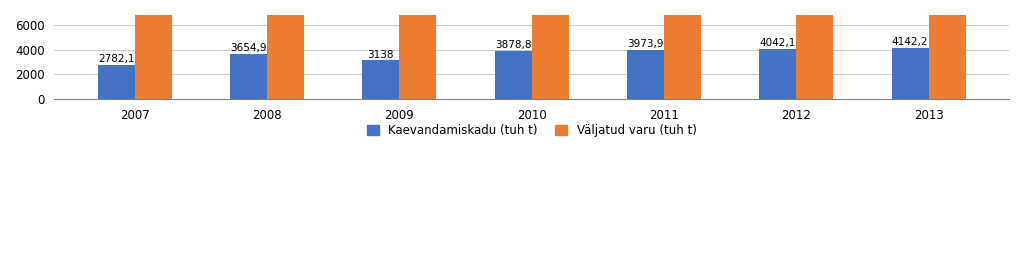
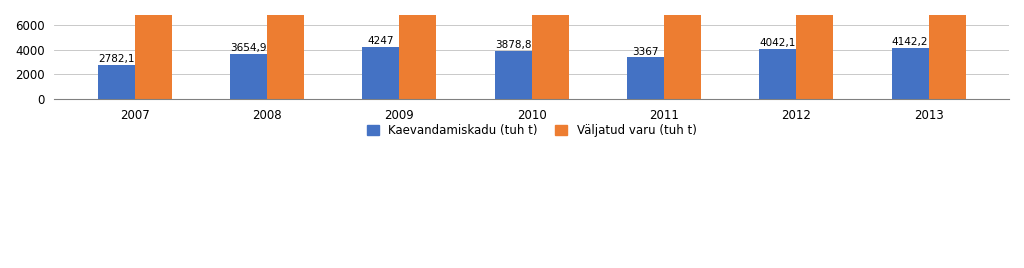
Kaevandamiskadu (tuh t)/2009: 3138 -> 4247
Kaevandamiskadu (tuh t)/2011: 3973,9 -> 3367
